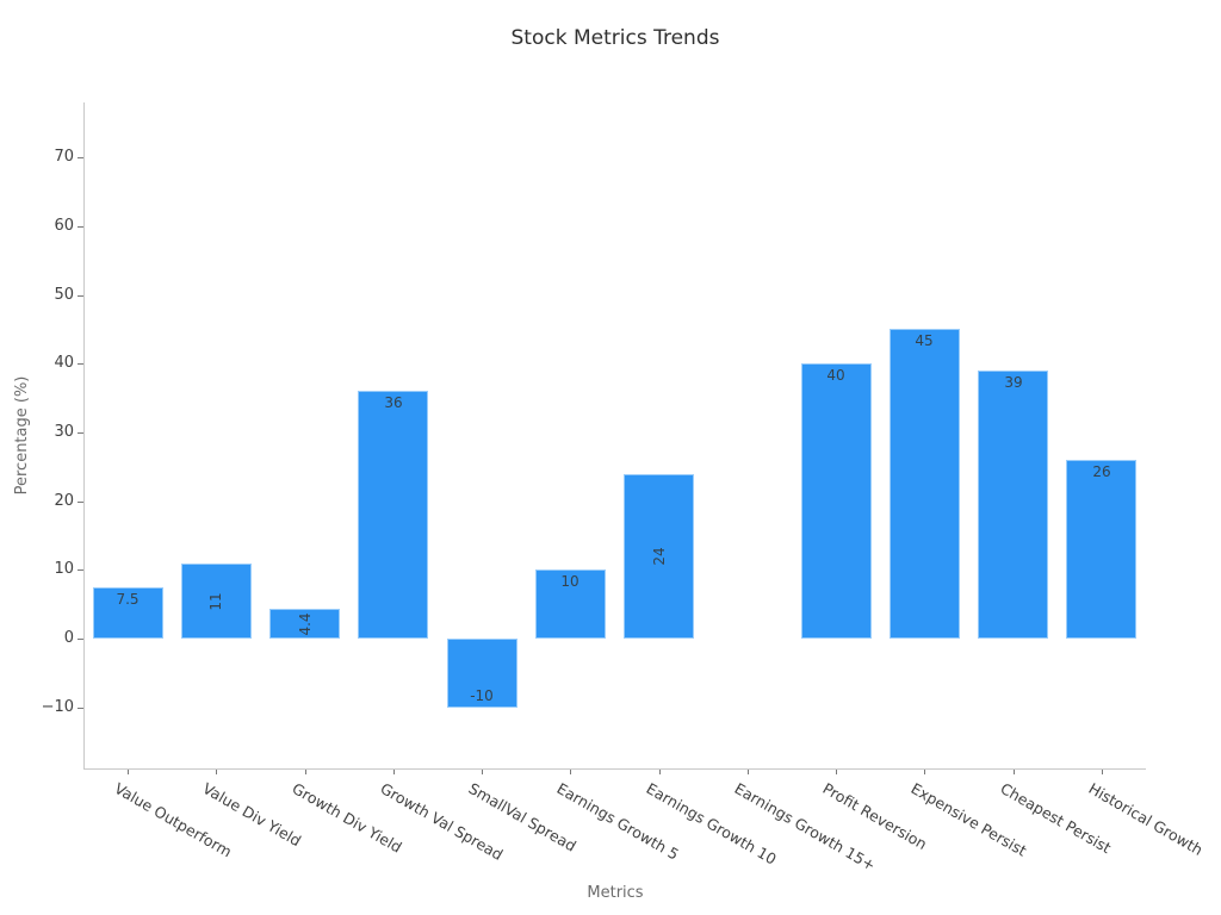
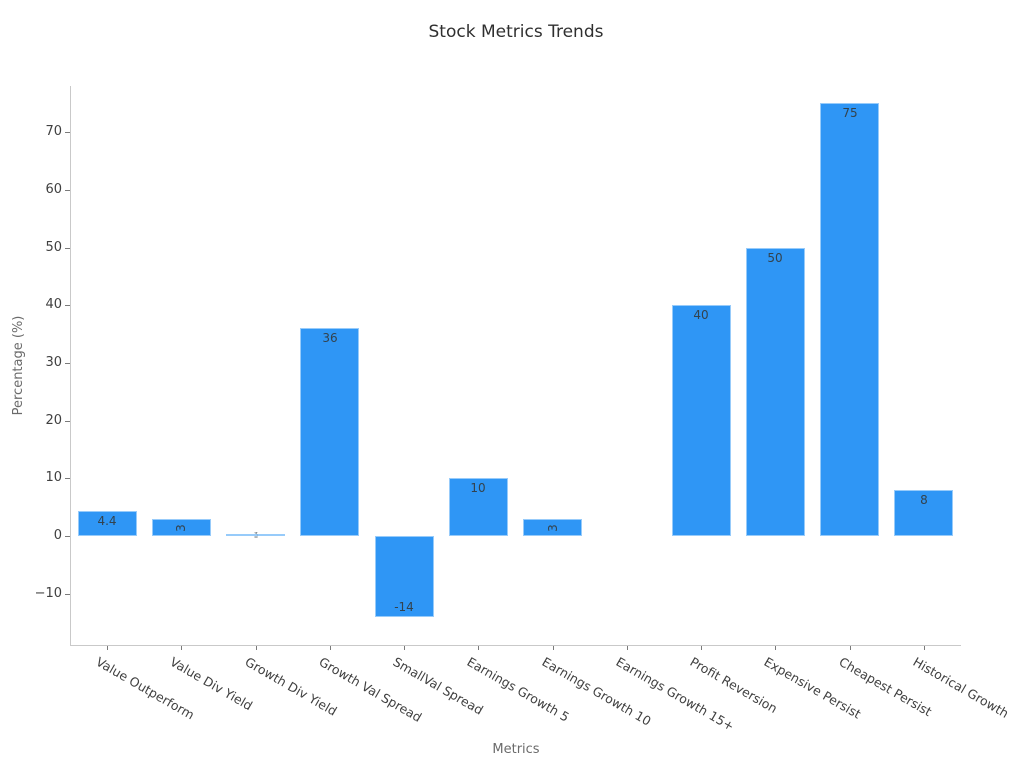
Value Outperform: 7.5 -> 4.4
Value Div Yield: 11 -> 3
Growth Div Yield: 4.4 -> 0.4
SmallVal Spread: -10 -> -14
Earnings Growth 10: 24 -> 3
Expensive Persist: 45 -> 50
Cheapest Persist: 39 -> 75
Historical Growth: 26 -> 8
